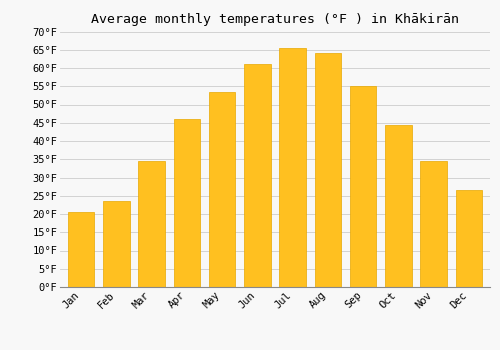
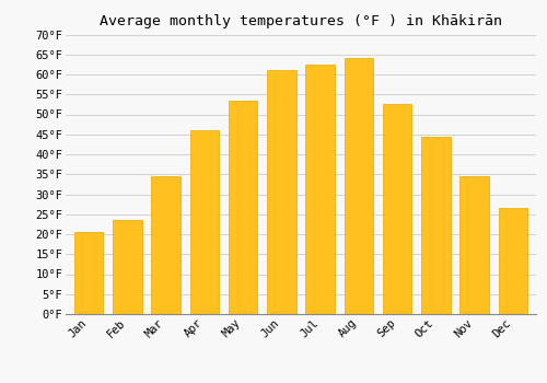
Jul: 65.5°F -> 62.5°F
Sep: 55.0°F -> 52.5°F
